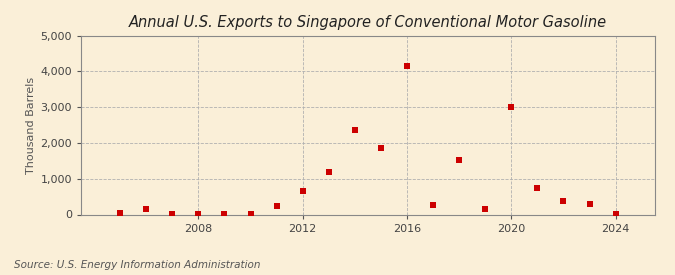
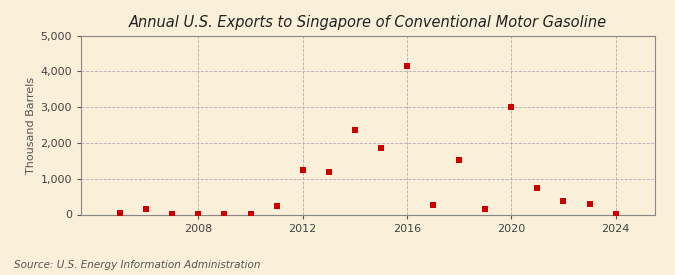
2012: 650 -> 1,250
